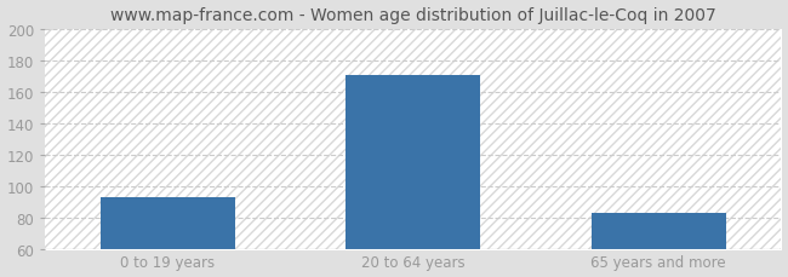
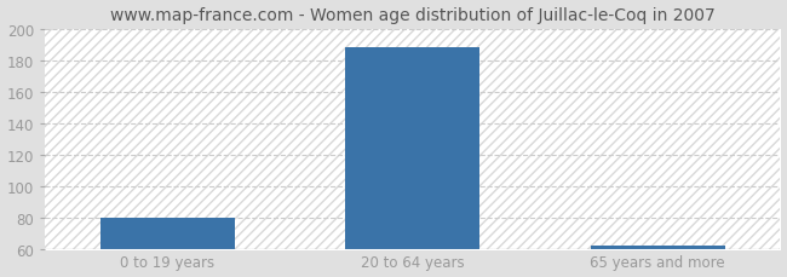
0 to 19 years: 93 -> 80
20 to 64 years: 171 -> 188
65 years and more: 83 -> 62
